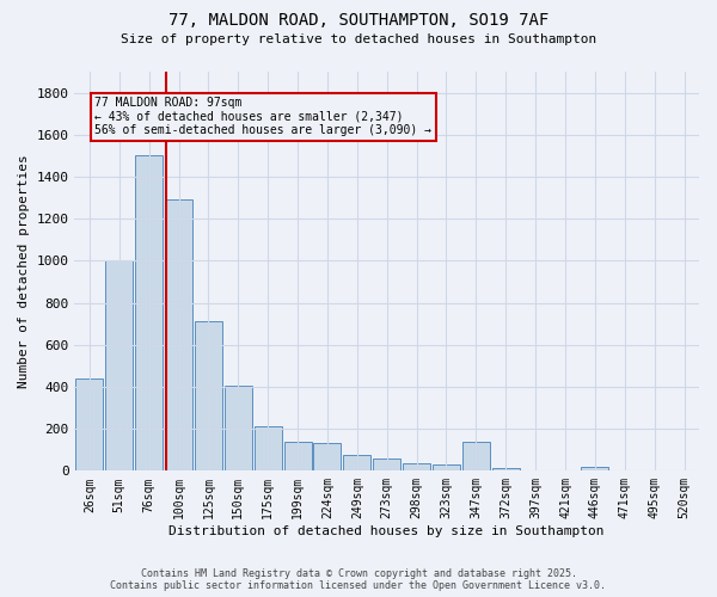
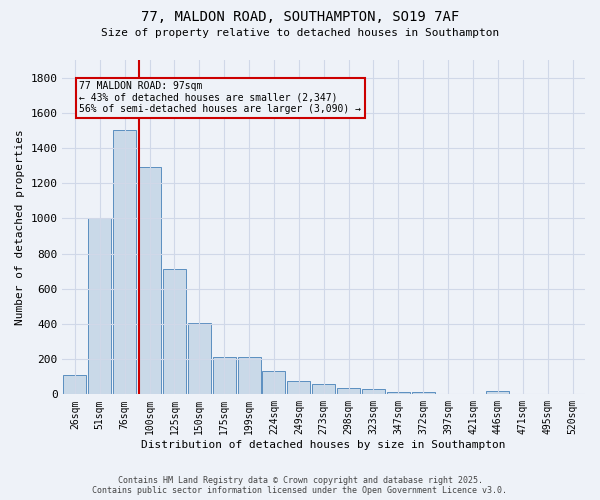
26sqm: 440 -> 110
199sqm: 140 -> 220
347sqm: 140 -> 20
